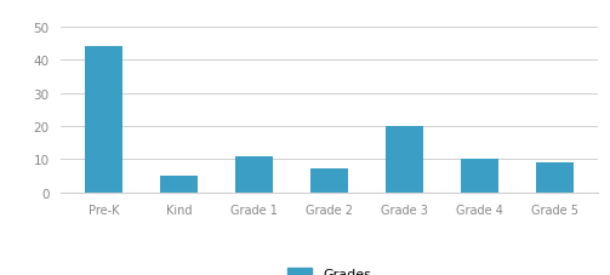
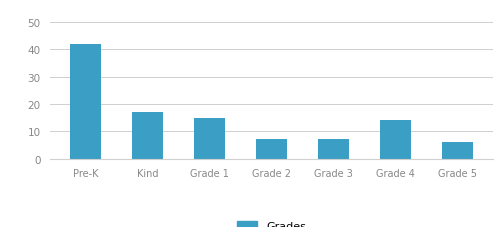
Pre-K: 44 -> 42
Kind: 5 -> 17
Grade 1: 11 -> 15
Grade 3: 20 -> 7
Grade 4: 10 -> 14
Grade 5: 9 -> 6
